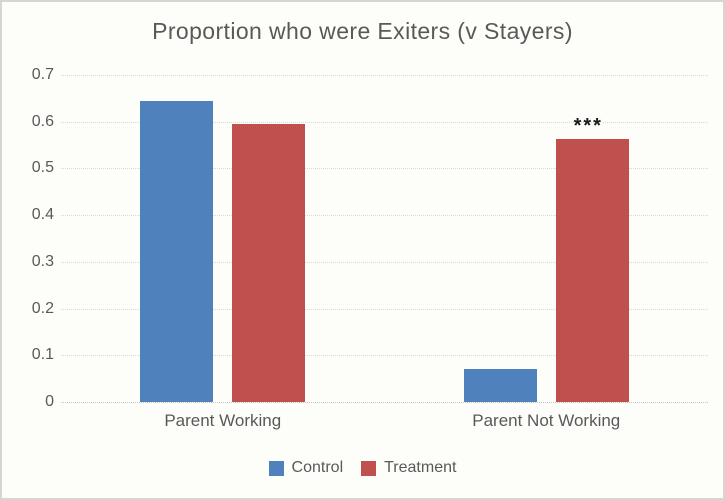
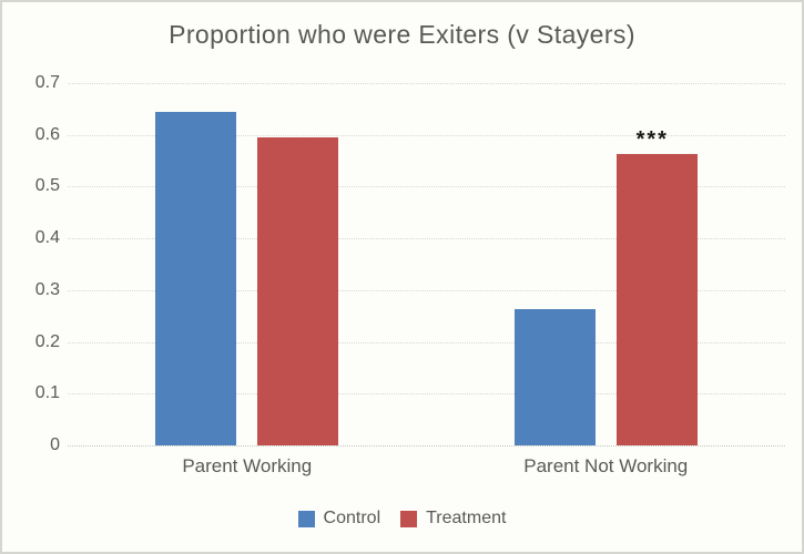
Control/Parent Not Working: 0.07 -> 0.26
